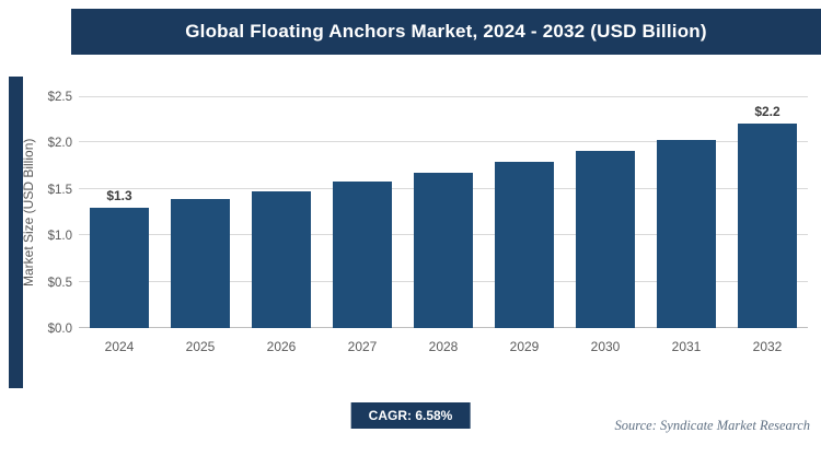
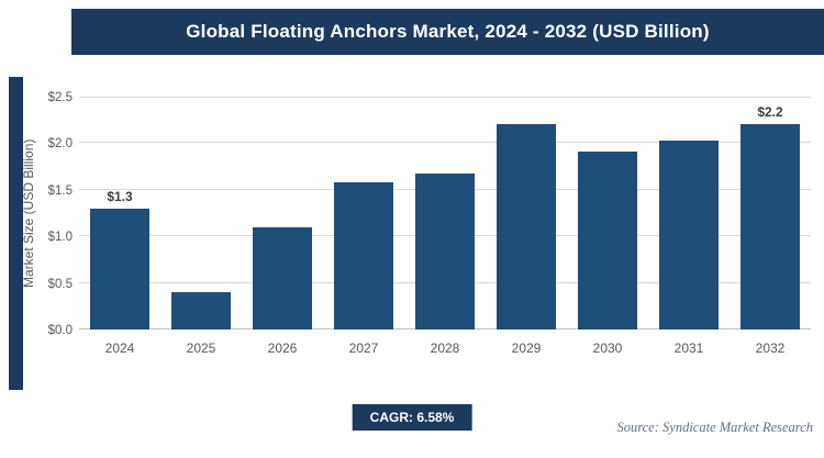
2025: $1.4 -> $0.4
2026: $1.5 -> $1.1
2029: $1.8 -> $2.2
